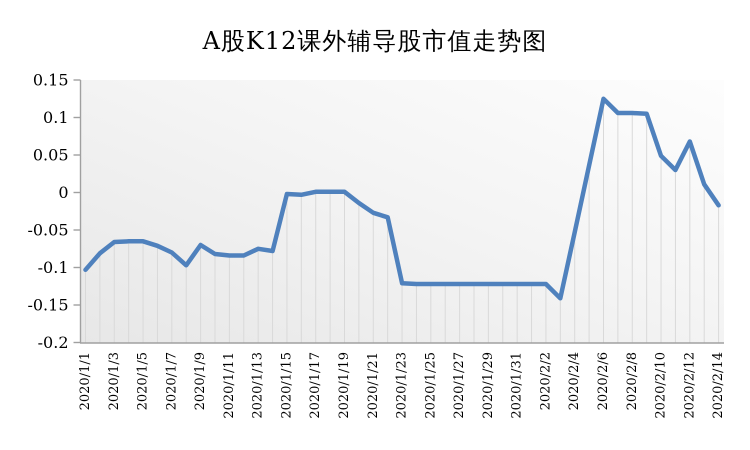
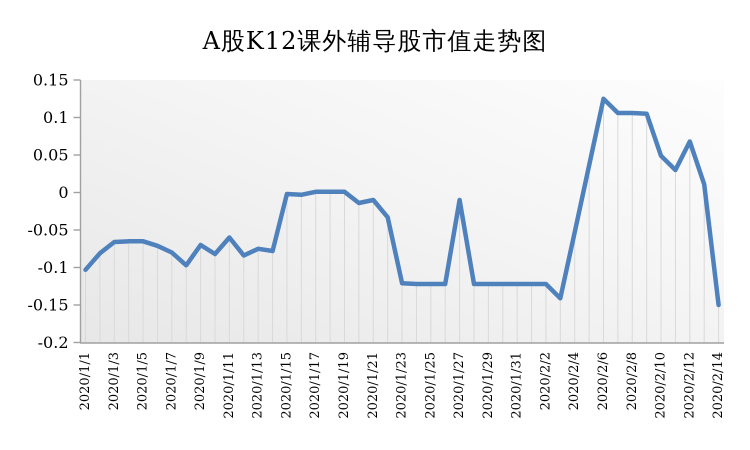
2020/1/11: -0.08 -> -0.06
2020/1/21: -0.03 -> -0.01
2020/1/27: -0.12 -> -0.01
2020/2/14: -0.02 -> -0.15
